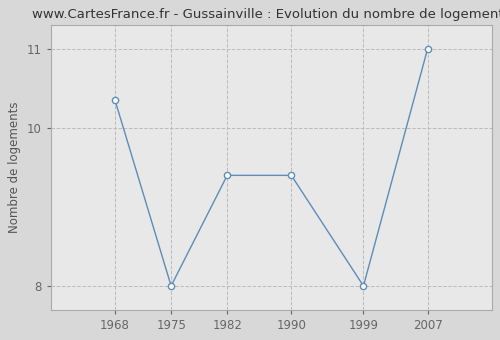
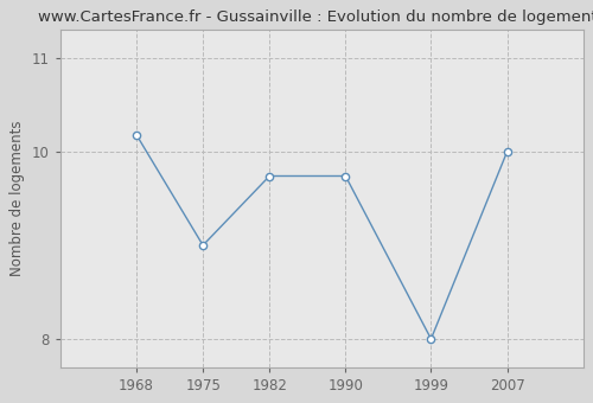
1968: 10.35 -> 10.18
1975: 8.00 -> 9.00
1982: 9.40 -> 9.74
1990: 9.40 -> 9.74
2007: 11.00 -> 10.00
